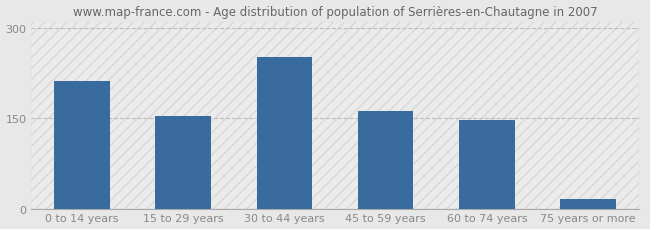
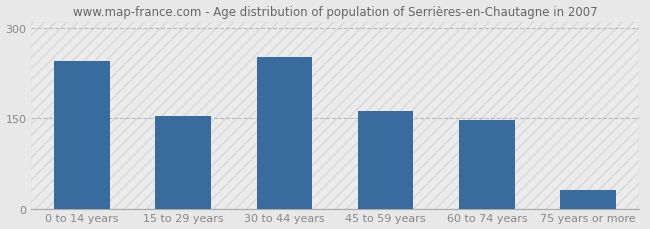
0 to 14 years: 212 -> 245
75 years or more: 16 -> 30
